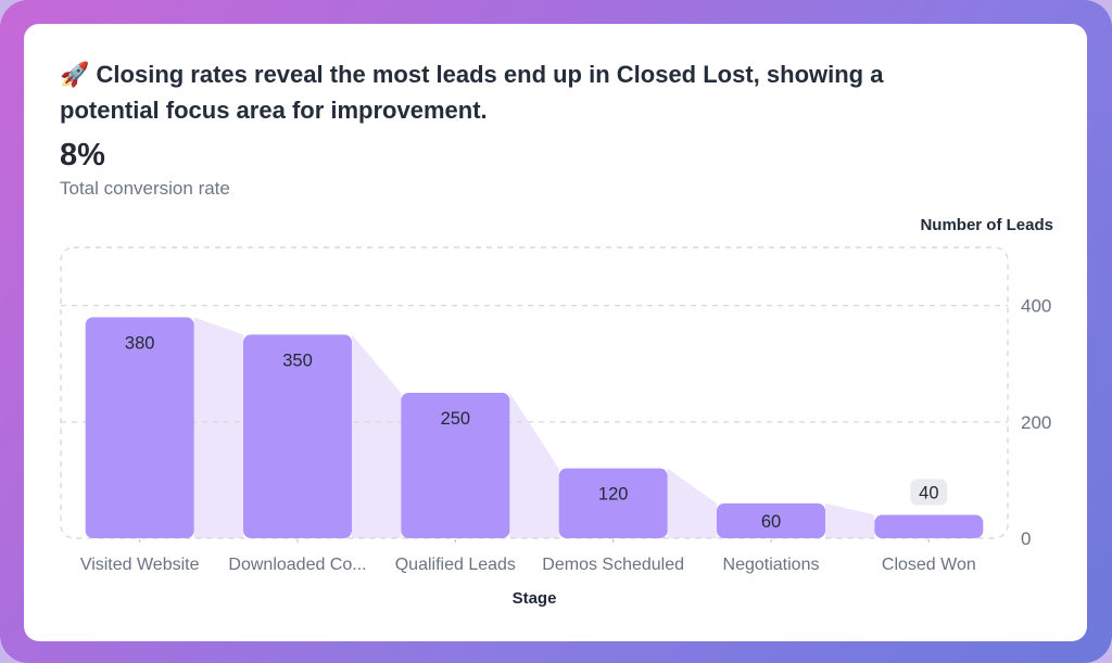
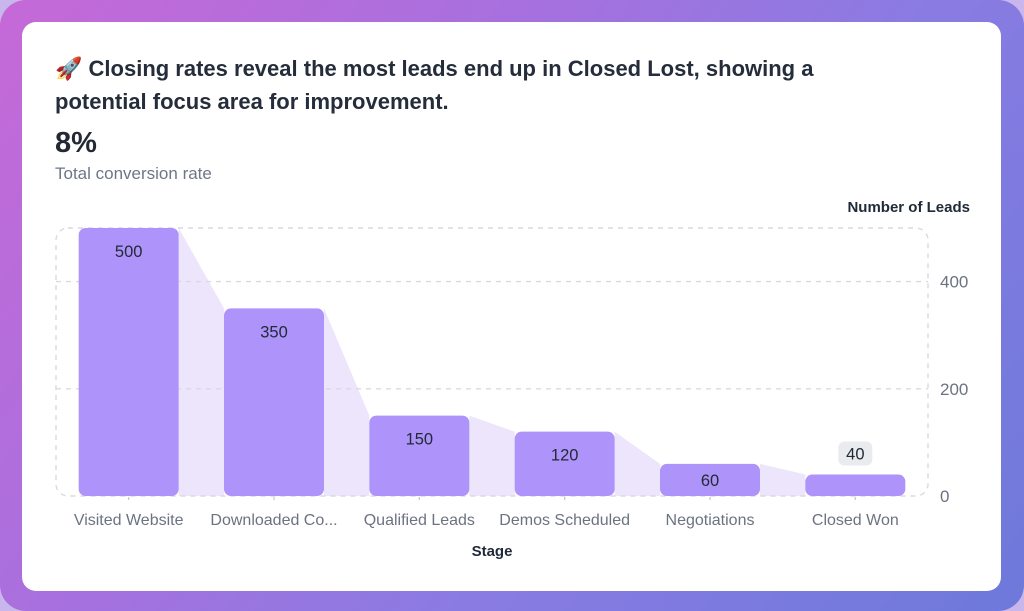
Visited Website: 380 -> 500
Qualified Leads: 250 -> 150
